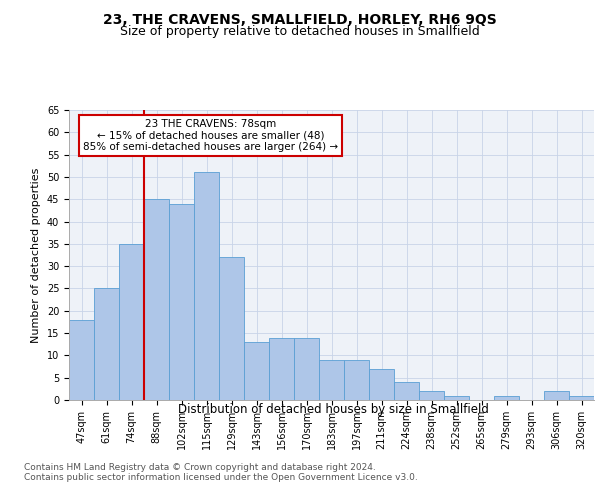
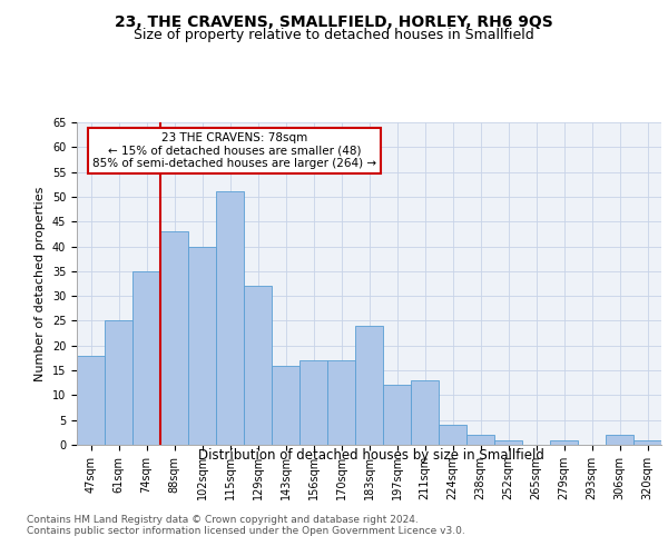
88sqm: 45 -> 43
102sqm: 44 -> 40
143sqm: 13 -> 16
156sqm: 14 -> 17
170sqm: 14 -> 17
183sqm: 9 -> 24
197sqm: 9 -> 12
211sqm: 7 -> 13
